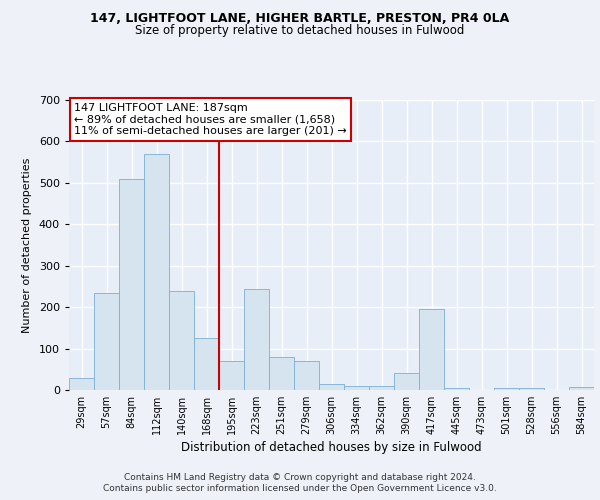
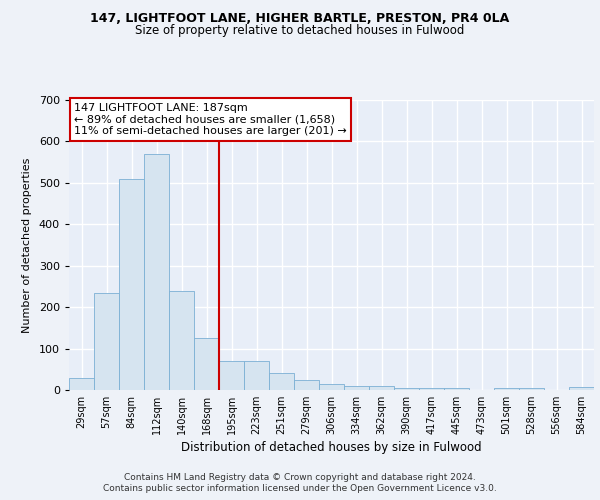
223sqm: 245 -> 70
251sqm: 80 -> 40
279sqm: 70 -> 25
390sqm: 40 -> 5
417sqm: 195 -> 5
